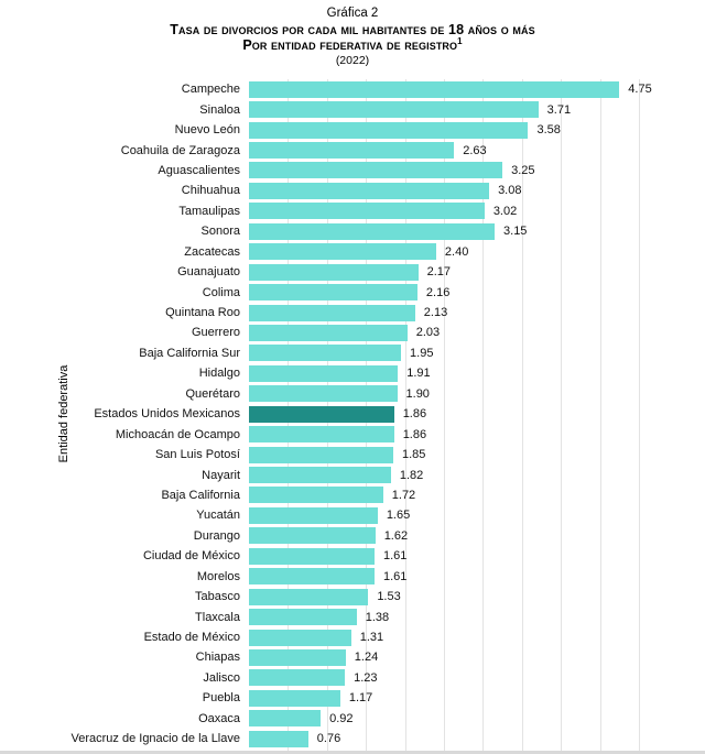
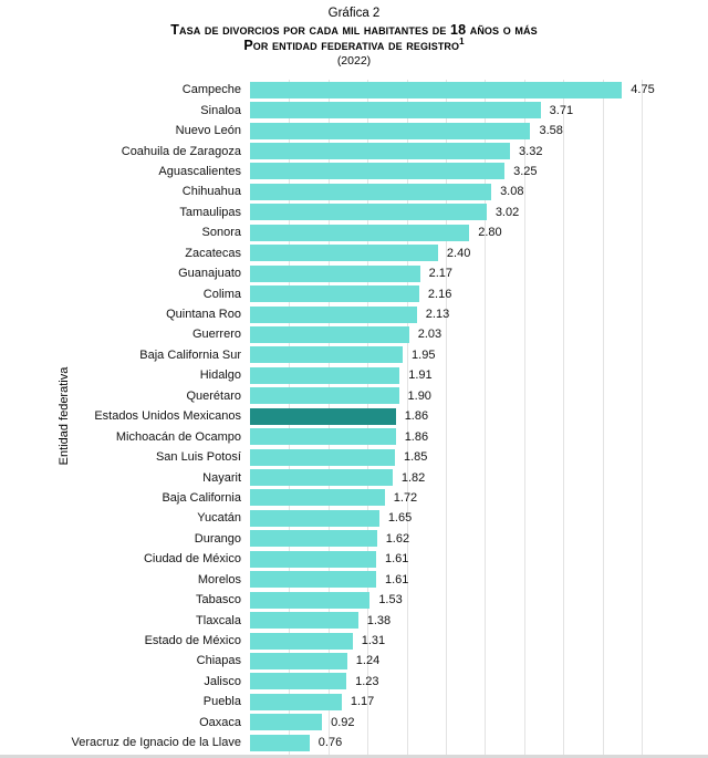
Coahuila de Zaragoza: 2.63 -> 3.32
Sonora: 3.15 -> 2.80
